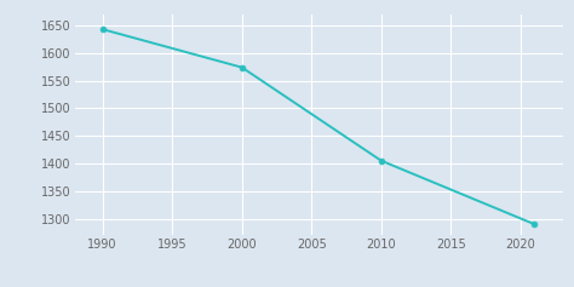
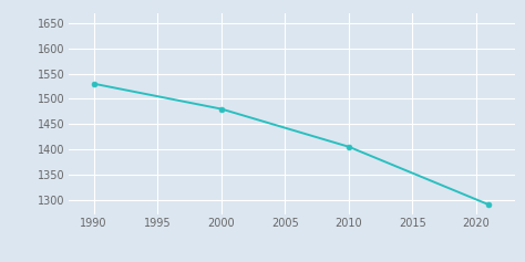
1990: 1643 -> 1530
2000: 1574 -> 1480
